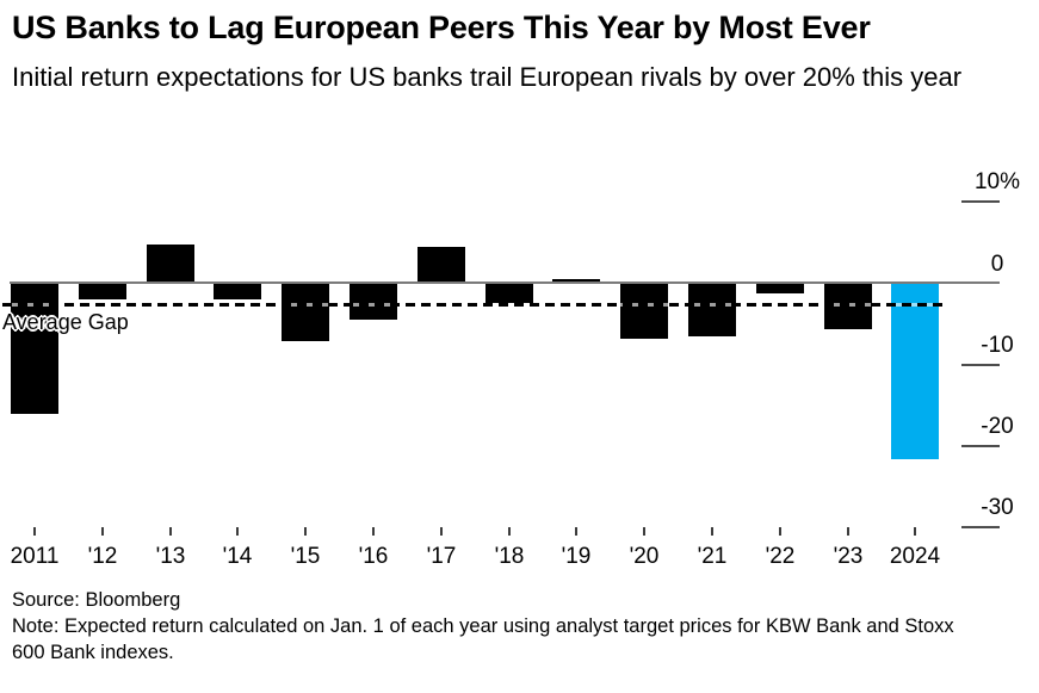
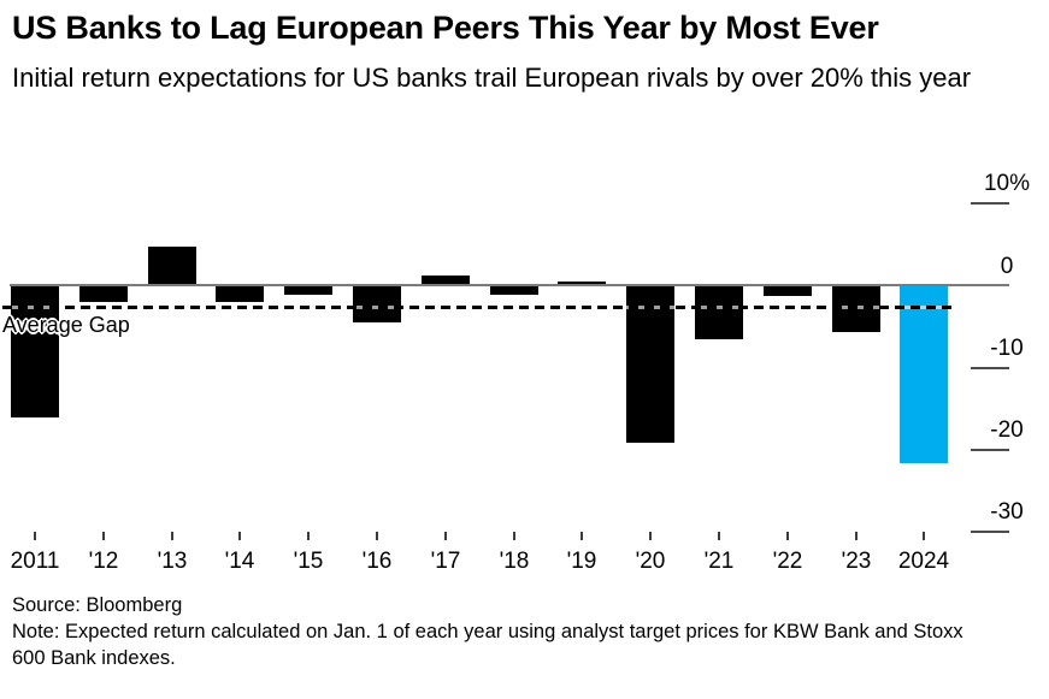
'15: -7 -> -1
'17: 4 -> 1
'18: -2 -> -1
'20: -7 -> -19
